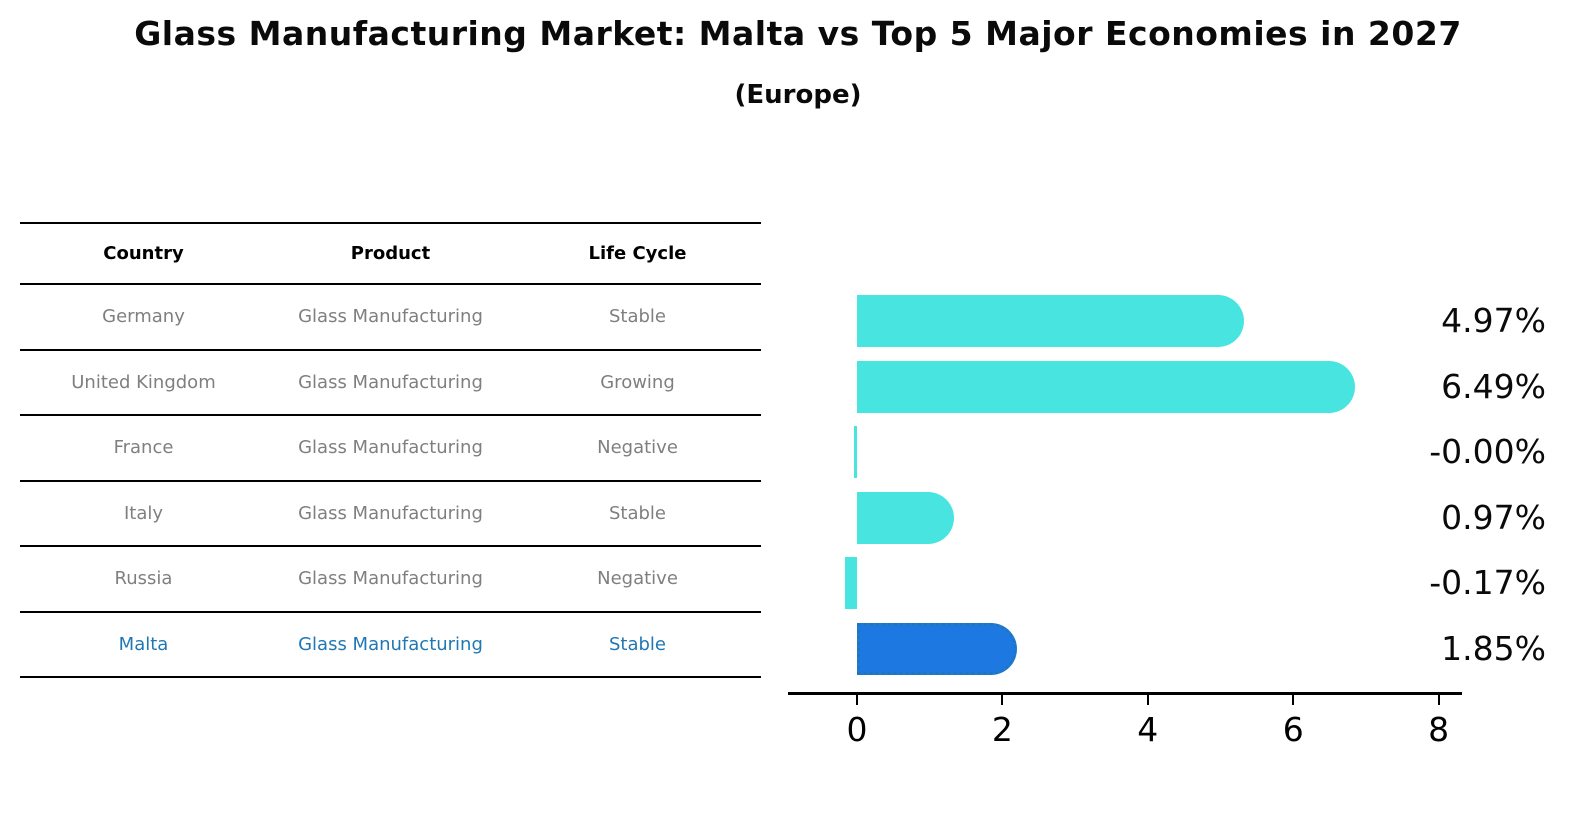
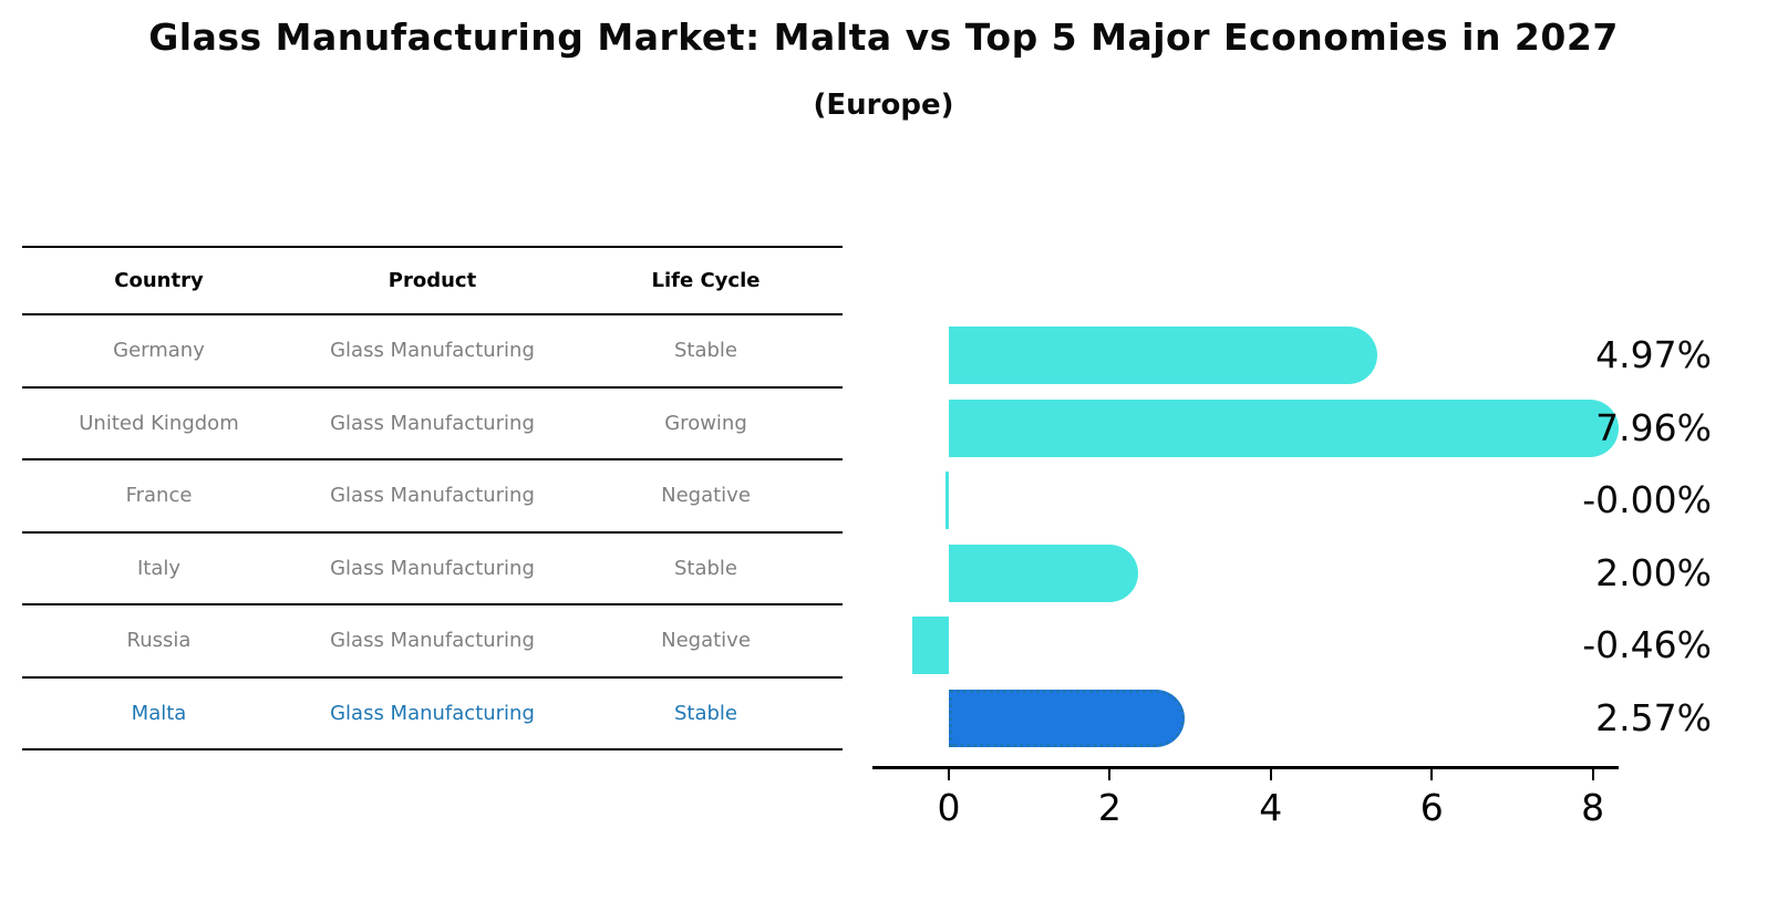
United Kingdom: 6.49% -> 7.96%
Italy: 0.97% -> 2.00%
Russia: -0.17% -> -0.46%
Malta: 1.85% -> 2.57%
